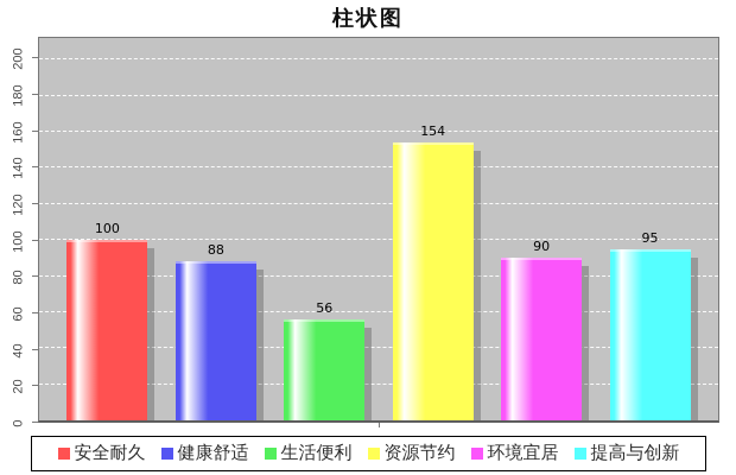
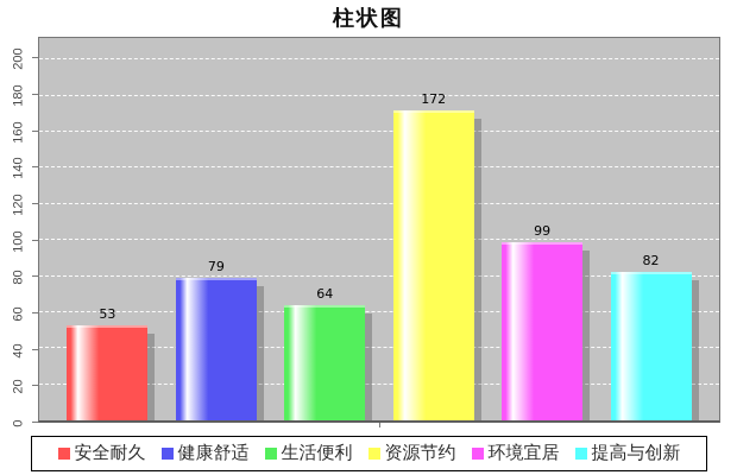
安全耐久: 100 -> 53
健康舒适: 88 -> 79
生活便利: 56 -> 64
资源节约: 154 -> 172
环境宜居: 90 -> 99
提高与创新: 95 -> 82
